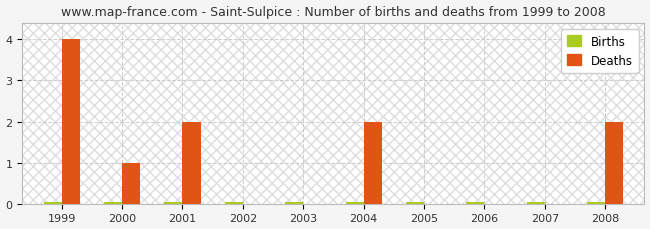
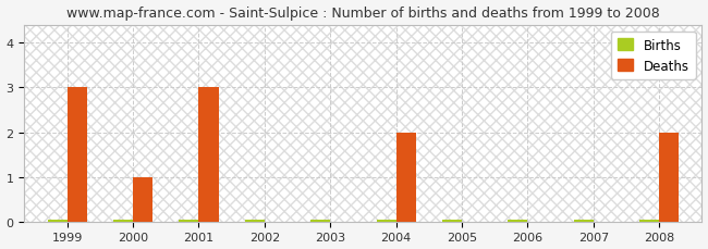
Deaths/1999: 4 -> 3
Deaths/2001: 2 -> 3
